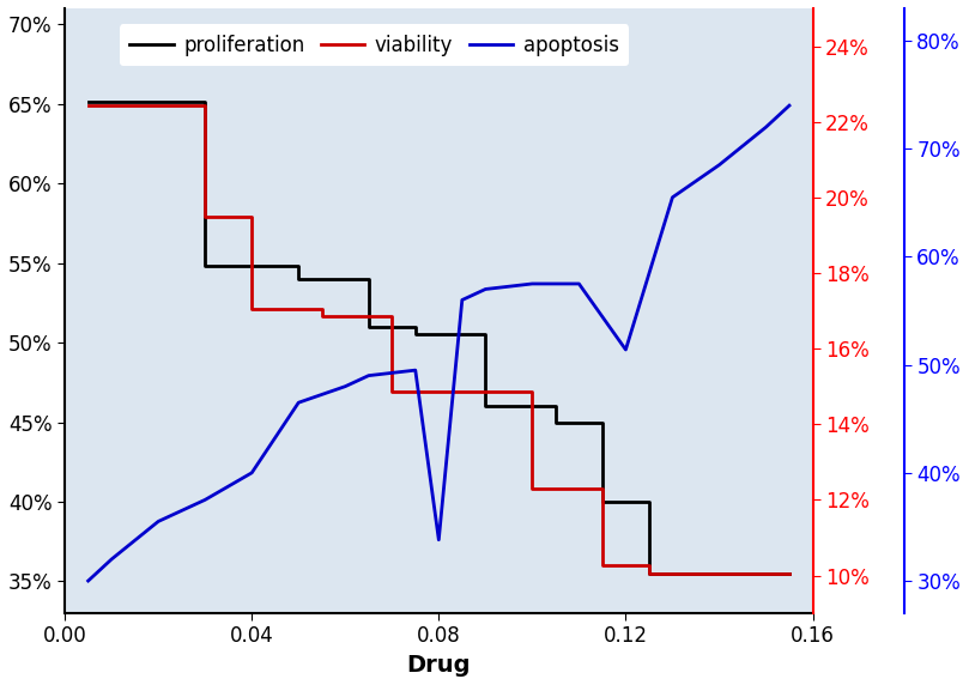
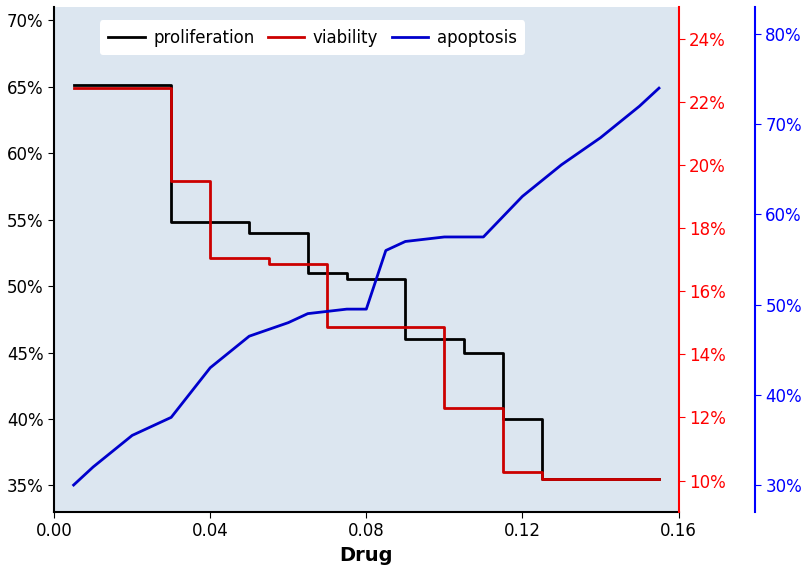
apoptosis/0.04: 40.0% -> 43.0%
apoptosis/0.08: 33.8% -> 49.5%
apoptosis/0.12: 51.4% -> 62.0%
